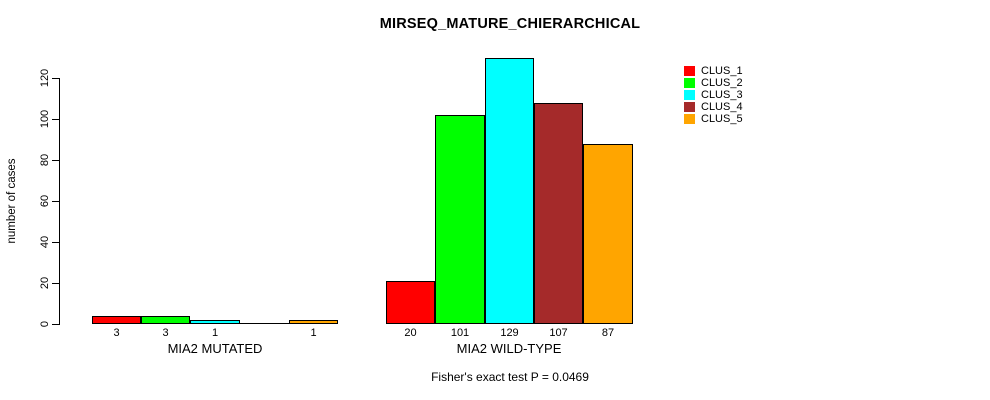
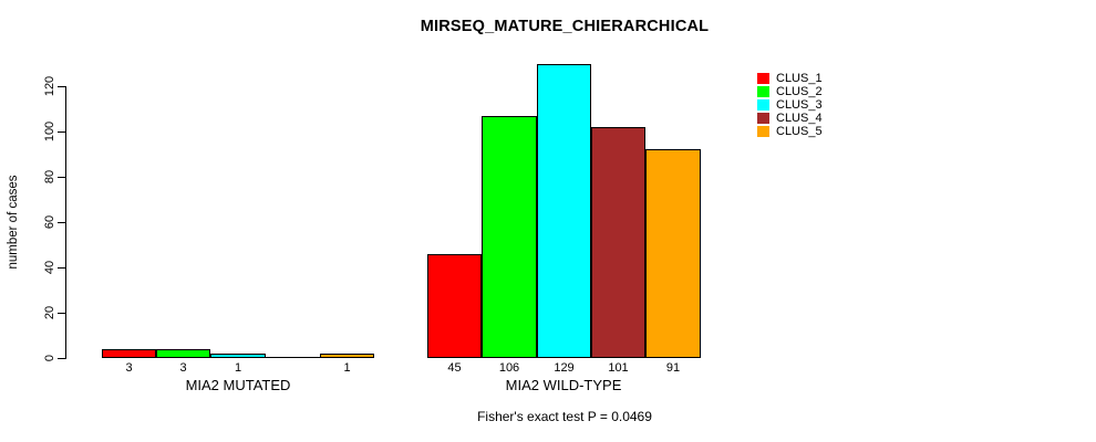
CLUS_1/MIA2 WILD-TYPE: 20 -> 45
CLUS_2/MIA2 WILD-TYPE: 101 -> 106
CLUS_4/MIA2 WILD-TYPE: 107 -> 101
CLUS_5/MIA2 WILD-TYPE: 87 -> 91
